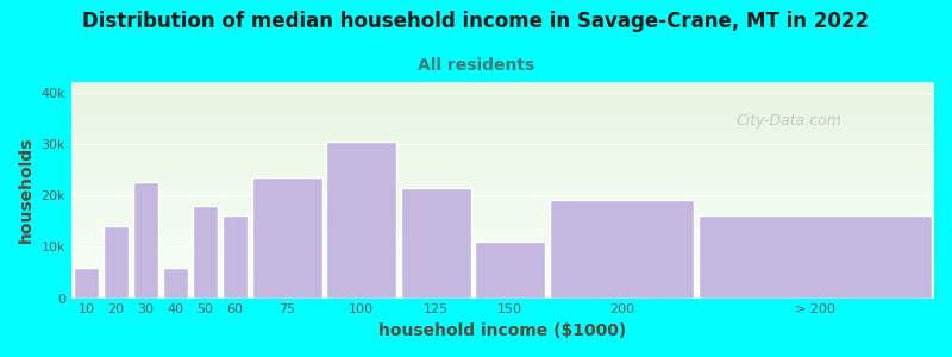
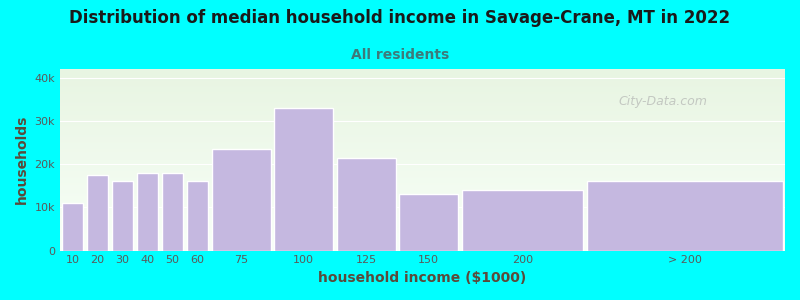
10: 6.0k -> 11.0k
20: 14.0k -> 17.5k
30: 22.5k -> 16.0k
40: 6.0k -> 18.0k
100: 30.5k -> 33.0k
150: 11.0k -> 13.0k
200: 19.0k -> 14.0k
